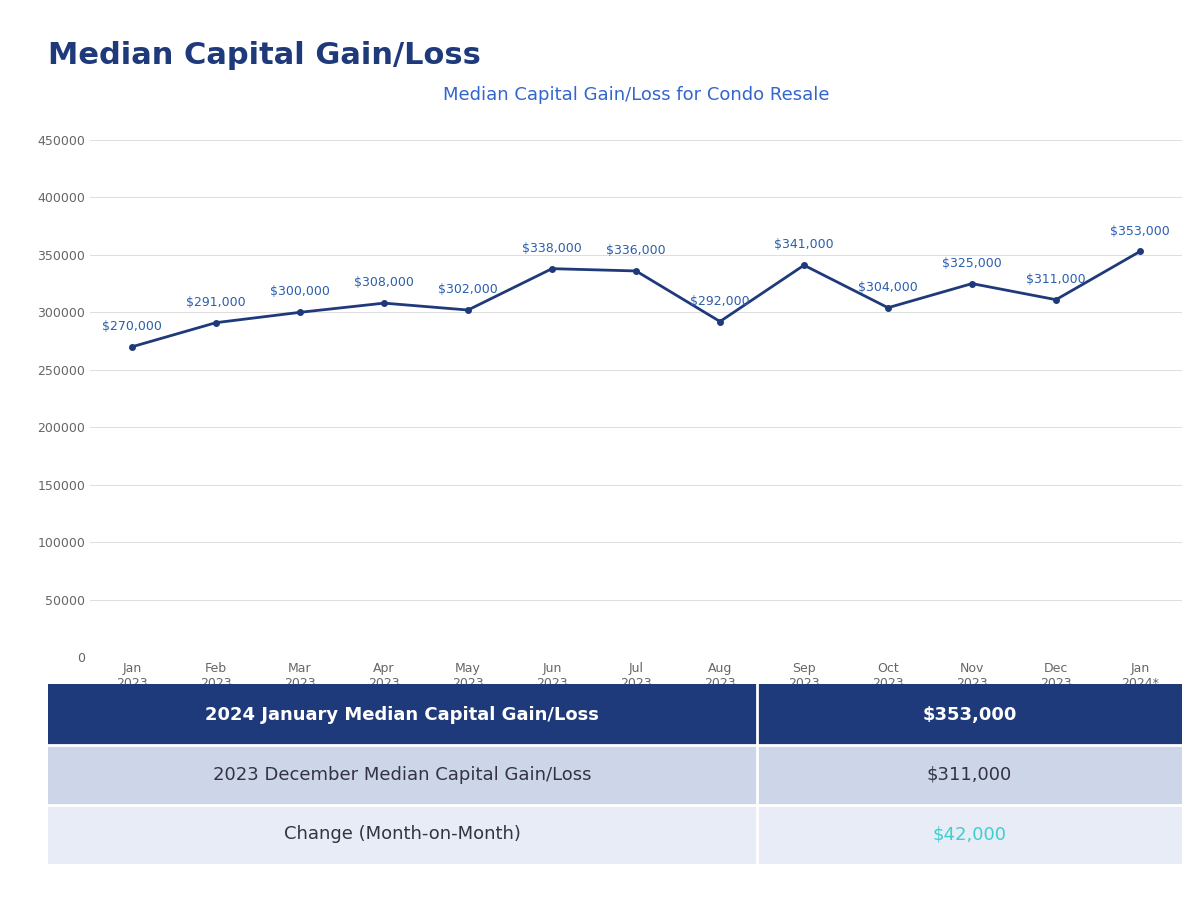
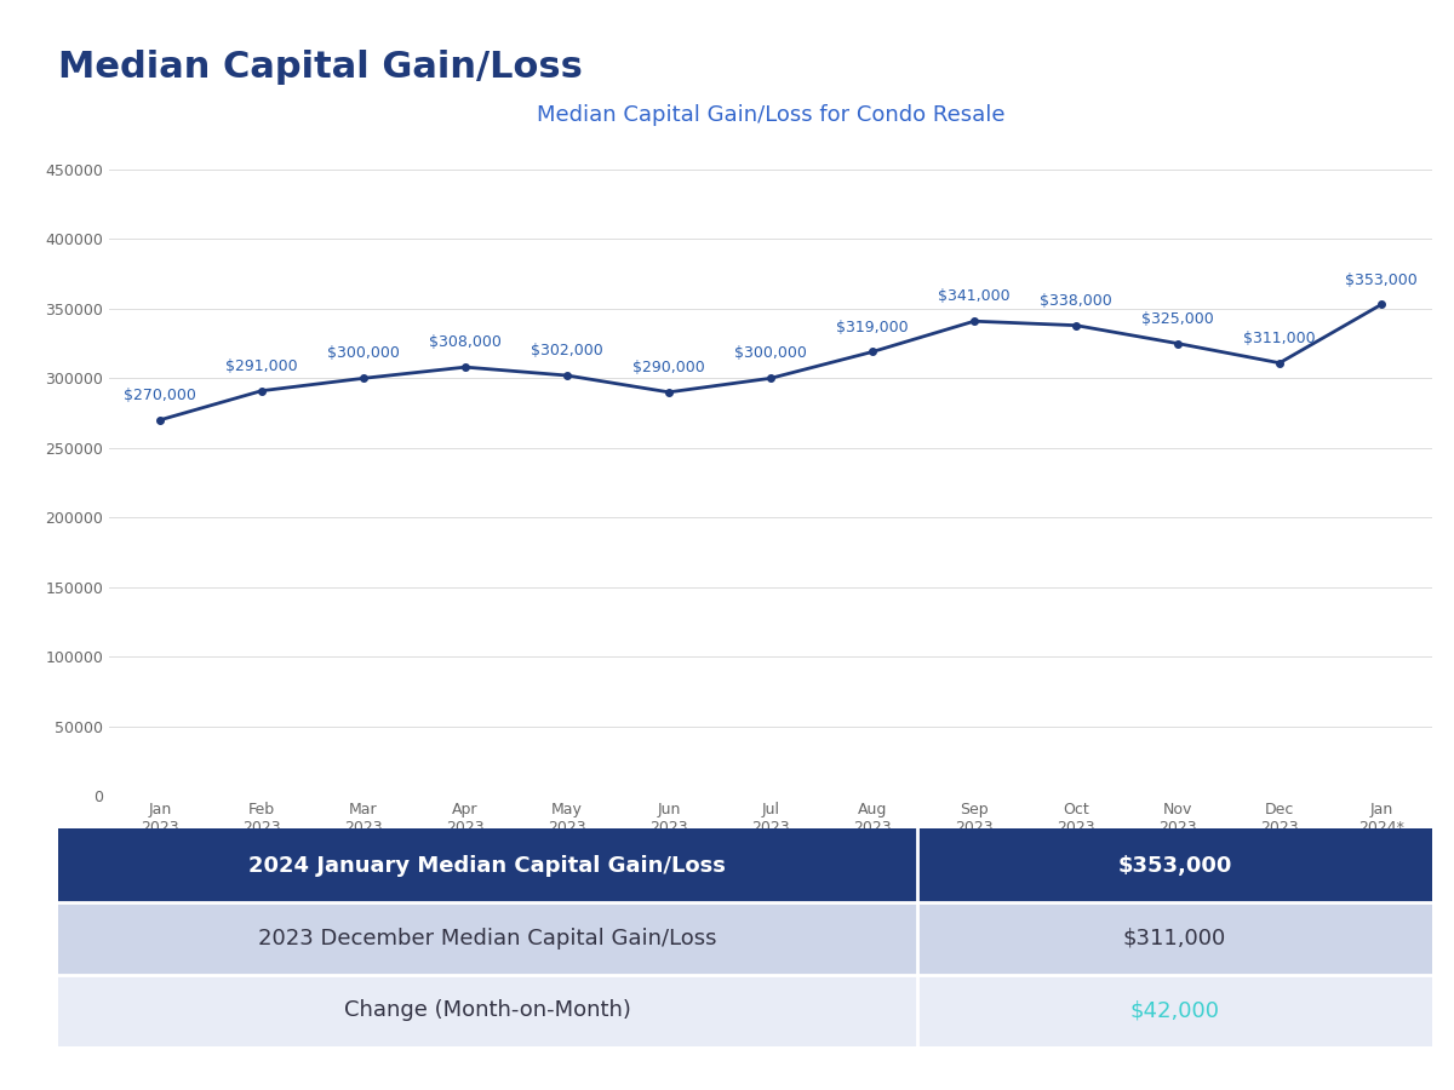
Jun 2023: $338,000 -> $290,000
Jul 2023: $336,000 -> $300,000
Aug 2023: $292,000 -> $319,000
Oct 2023: $304,000 -> $338,000
